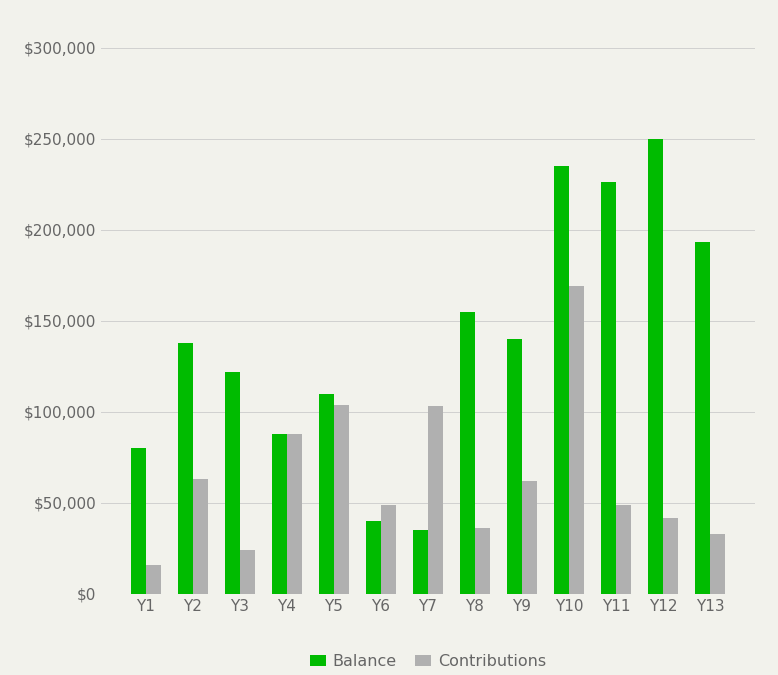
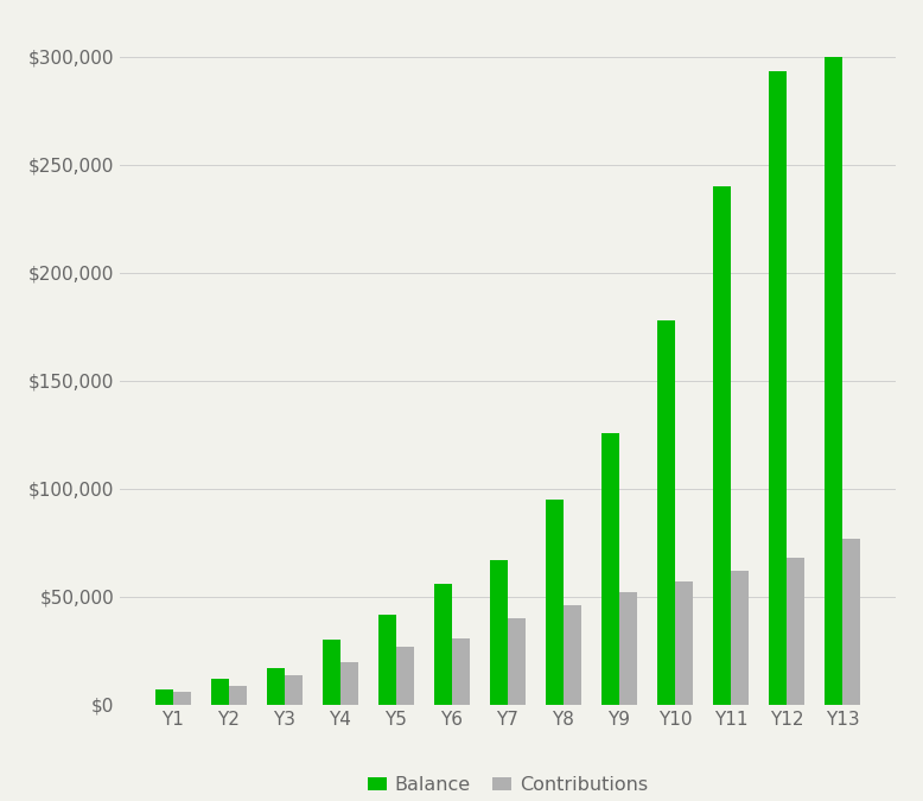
Balance/Y1: $80,000 -> $7,000
Contributions/Y1: $16,000 -> $6,000
Balance/Y2: $138,000 -> $12,000
Contributions/Y2: $63,000 -> $9,000
Balance/Y3: $122,000 -> $17,000
Contributions/Y3: $24,000 -> $14,000
Balance/Y4: $88,000 -> $30,000
Contributions/Y4: $88,000 -> $20,000
Balance/Y5: $110,000 -> $42,000
Contributions/Y5: $104,000 -> $27,000
Balance/Y6: $40,000 -> $56,000
Contributions/Y6: $49,000 -> $31,000
Balance/Y7: $35,000 -> $67,000
Contributions/Y7: $103,000 -> $40,000
Balance/Y8: $155,000 -> $95,000
Contributions/Y8: $36,000 -> $46,000
Balance/Y9: $140,000 -> $126,000
Contributions/Y9: $62,000 -> $52,000
Balance/Y10: $235,000 -> $178,000
Contributions/Y10: $169,000 -> $57,000
Balance/Y11: $226,000 -> $240,000
Contributions/Y11: $49,000 -> $62,000
Balance/Y12: $250,000 -> $293,000
Contributions/Y12: $42,000 -> $68,000
Balance/Y13: $193,000 -> $300,000
Contributions/Y13: $33,000 -> $77,000
